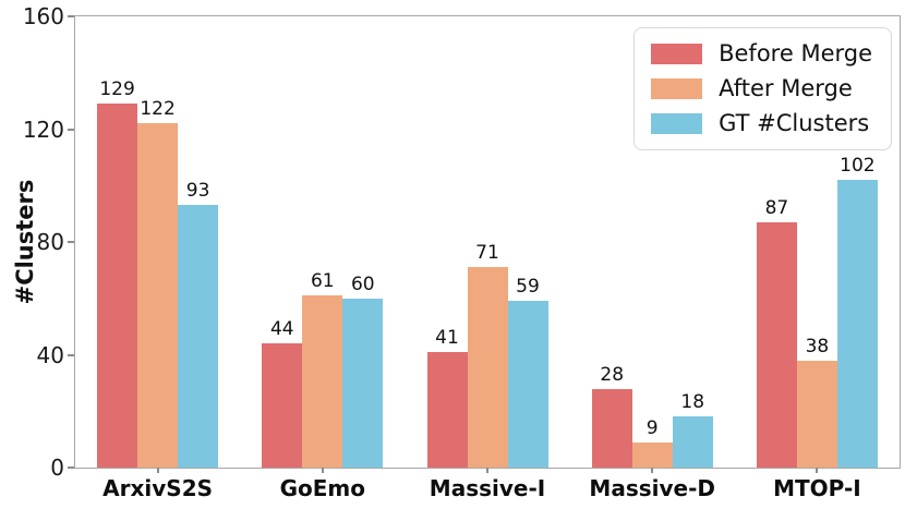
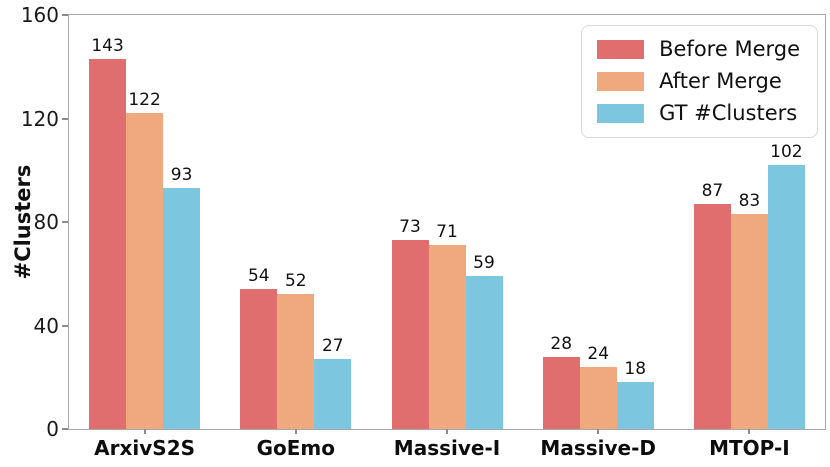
Before Merge/ArxivS2S: 129 -> 143
Before Merge/GoEmo: 44 -> 54
After Merge/GoEmo: 61 -> 52
GT #Clusters/GoEmo: 60 -> 27
Before Merge/Massive-I: 41 -> 73
After Merge/Massive-D: 9 -> 24
After Merge/MTOP-I: 38 -> 83
